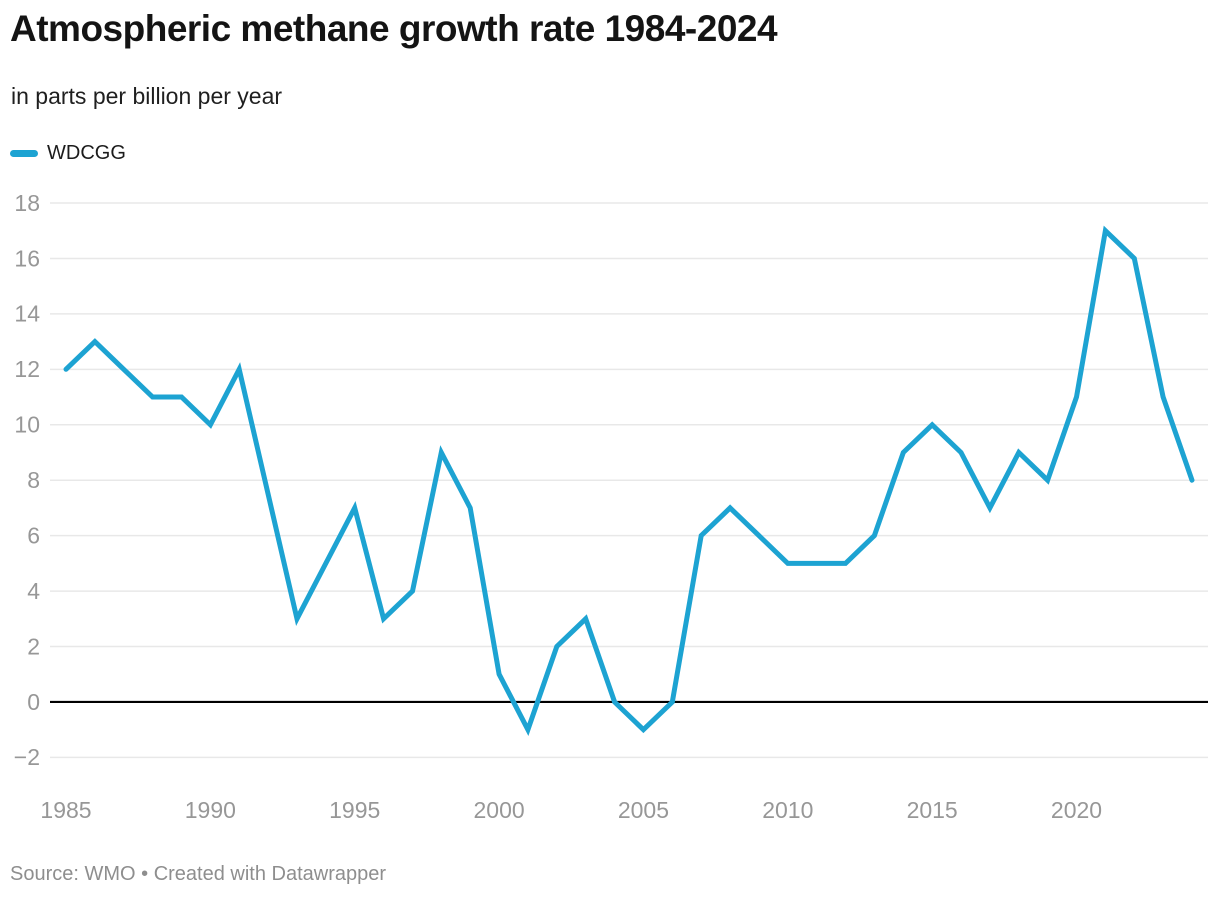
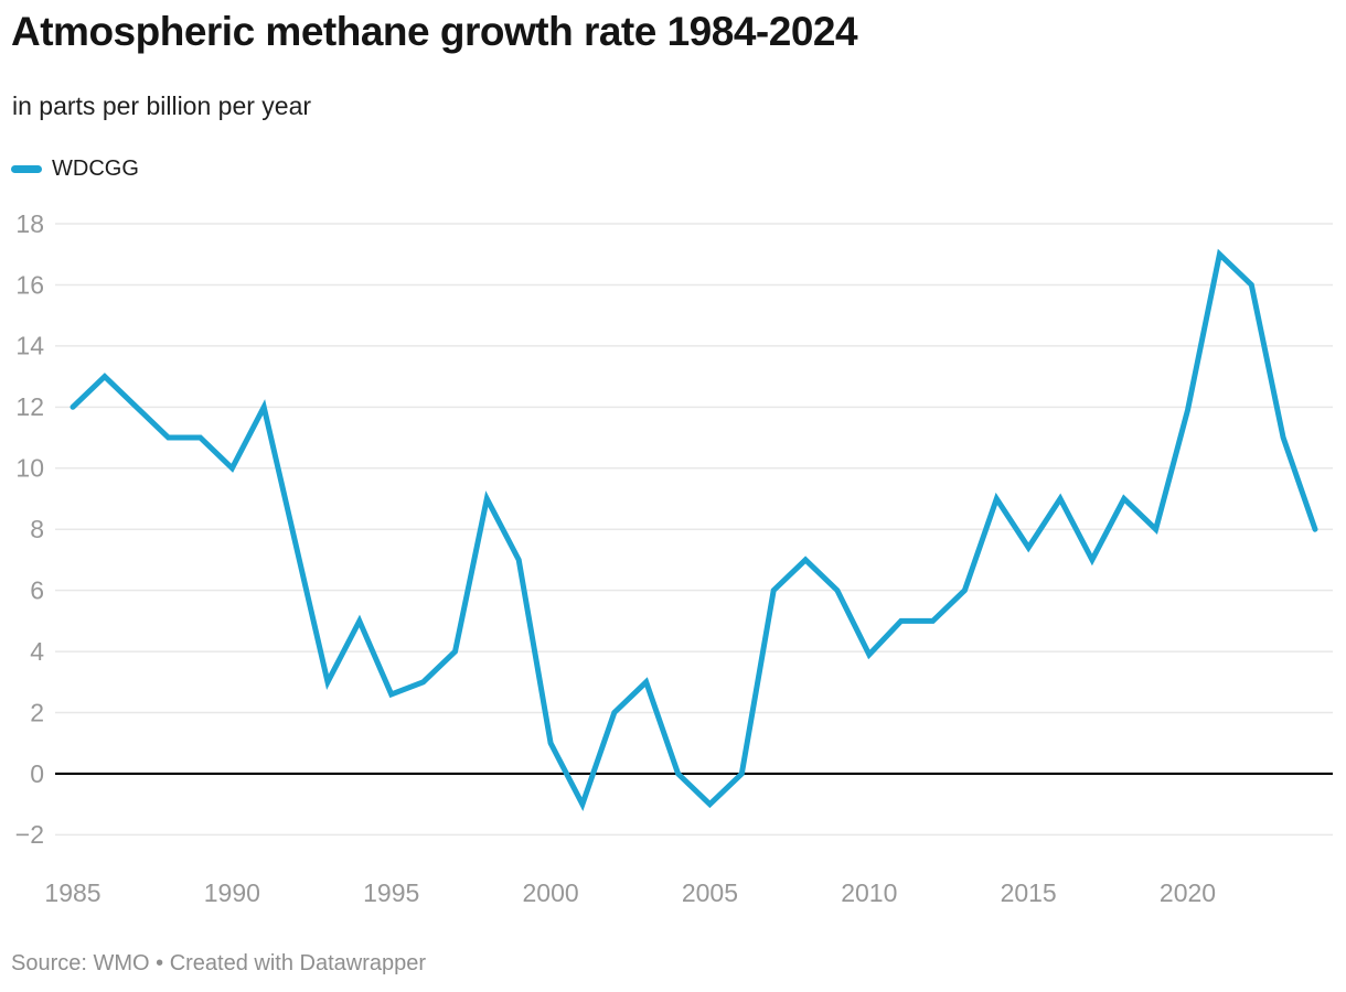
1995: 7.0 -> 2.6
2010: 5.0 -> 3.9
2015: 10.0 -> 7.4
2020: 11.0 -> 11.9
